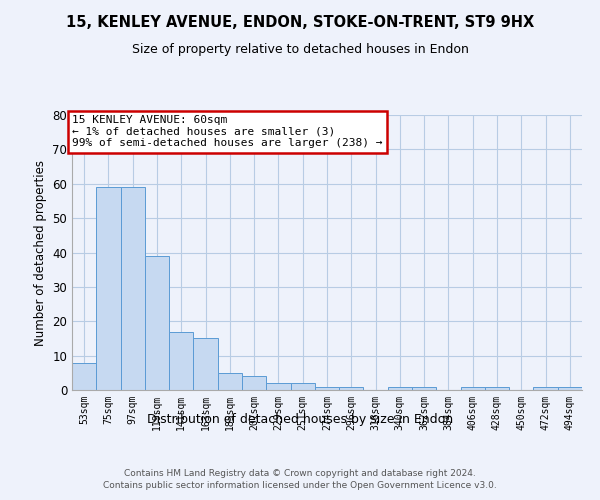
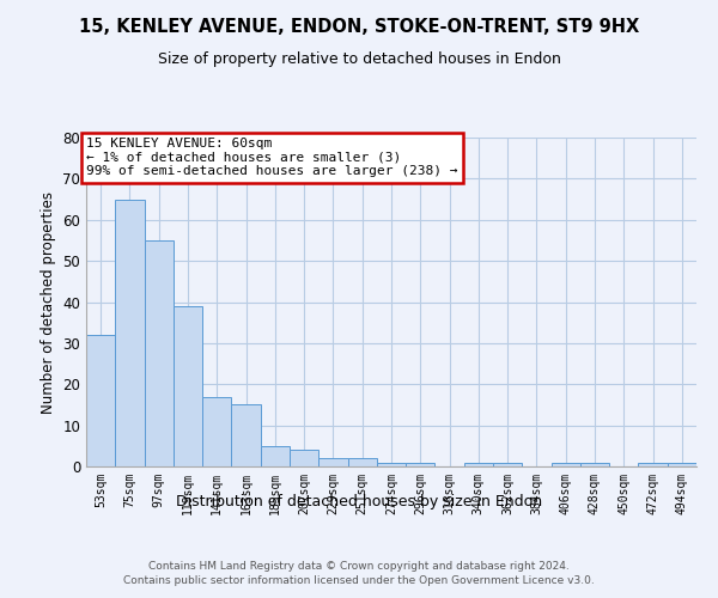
53sqm: 8 -> 32
75sqm: 59 -> 65
97sqm: 59 -> 55
